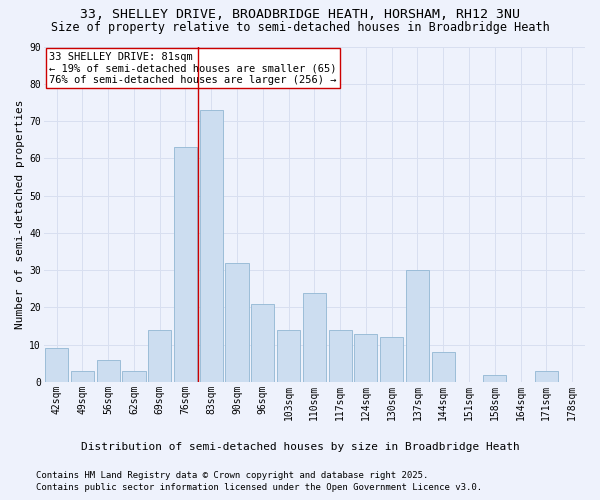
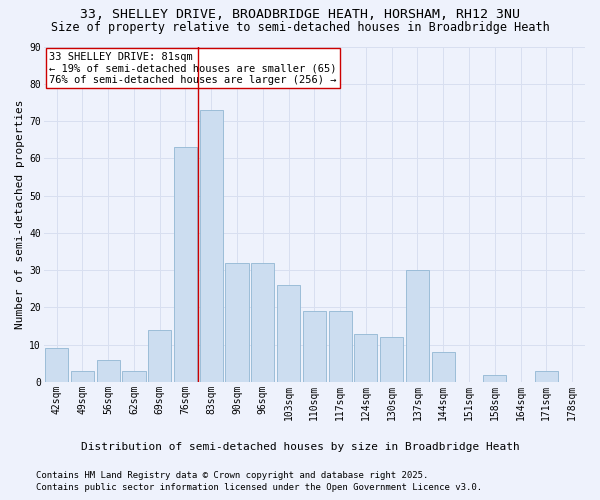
96sqm: 21 -> 32
103sqm: 14 -> 26
110sqm: 24 -> 19
117sqm: 14 -> 19
